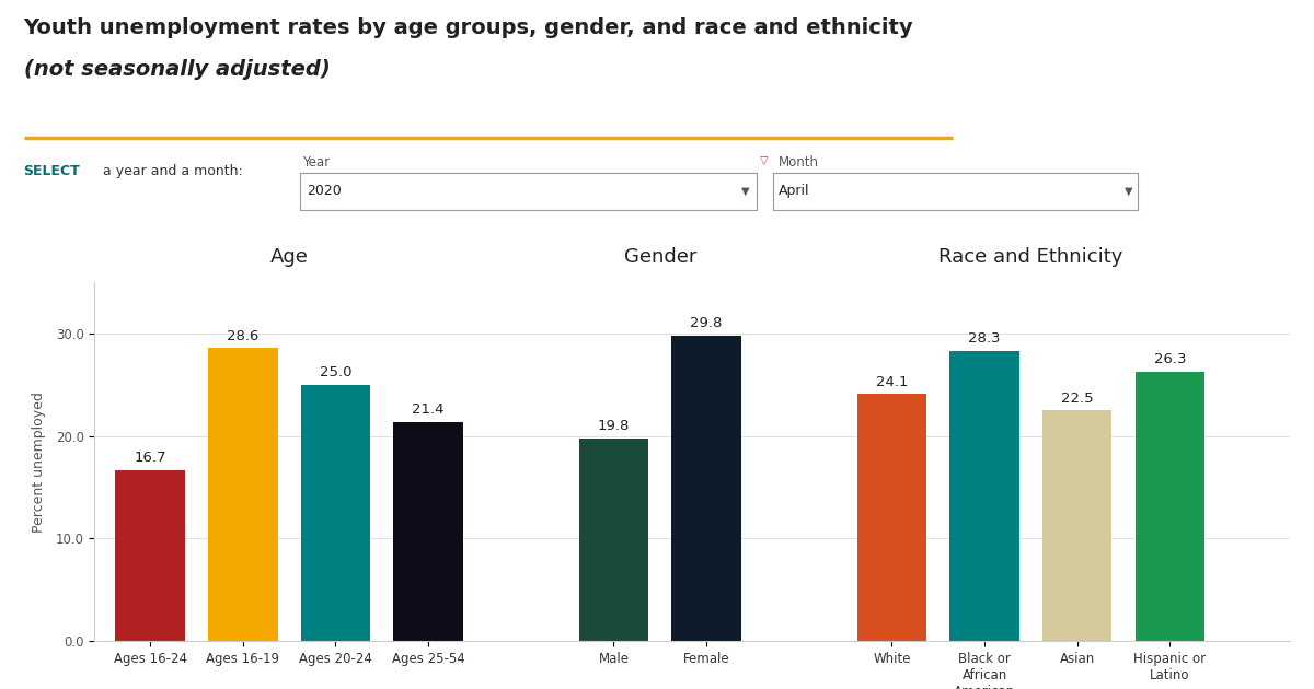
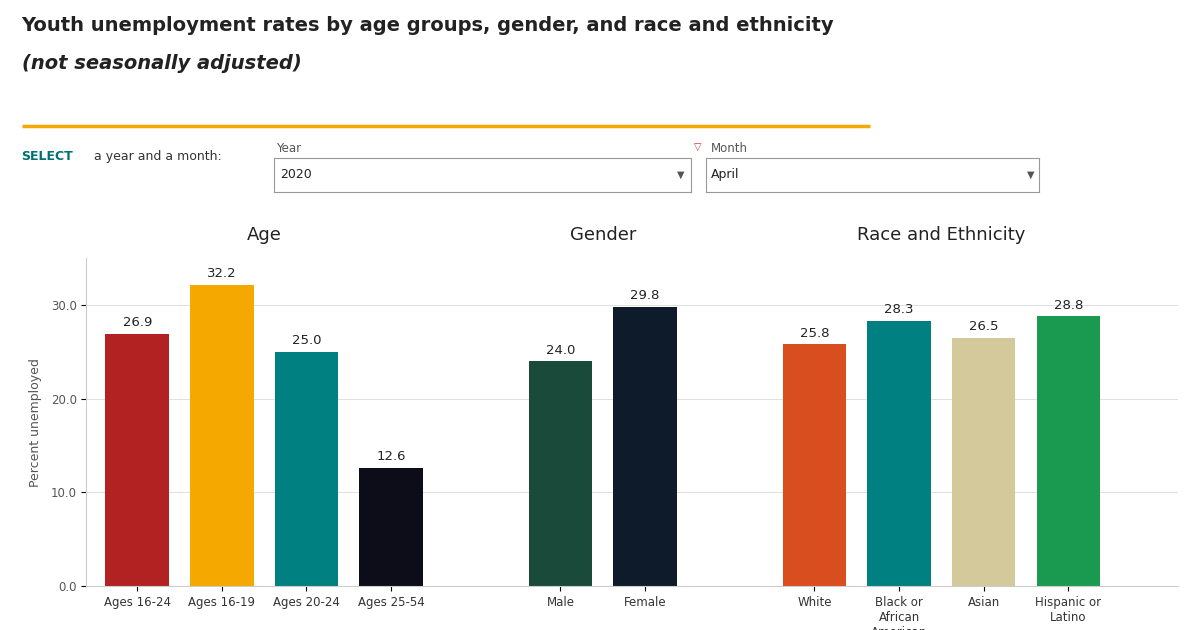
Ages 16-24: 16.7 -> 26.9
Ages 16-19: 28.6 -> 32.2
Ages 25-54: 21.4 -> 12.6
Male: 19.8 -> 24.0
White: 24.1 -> 25.8
Asian: 22.5 -> 26.5
Hispanic or Latino: 26.3 -> 28.8
